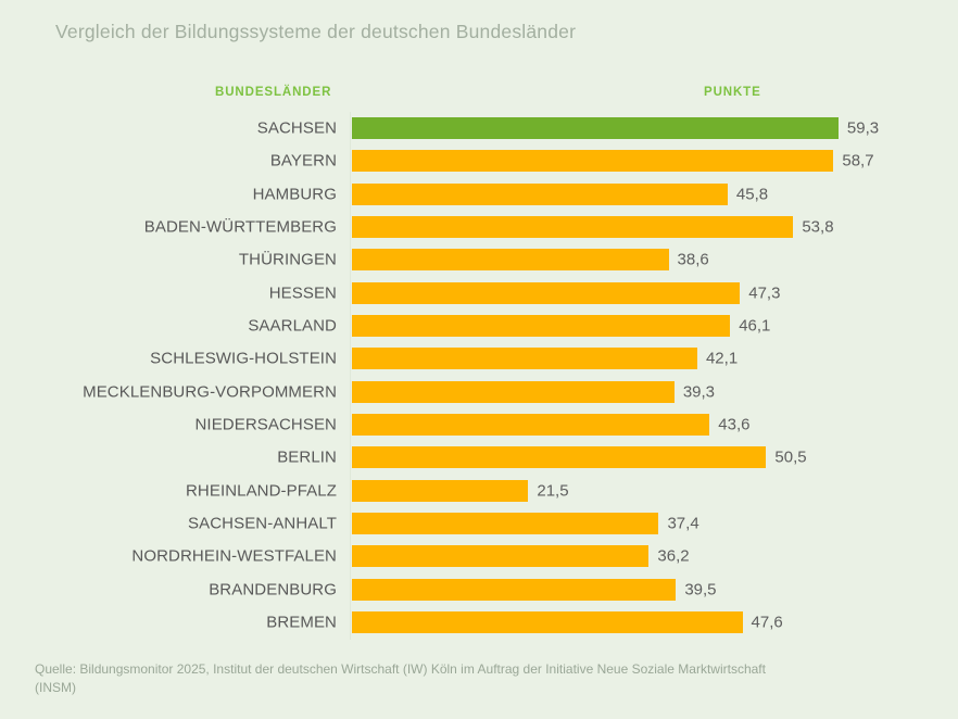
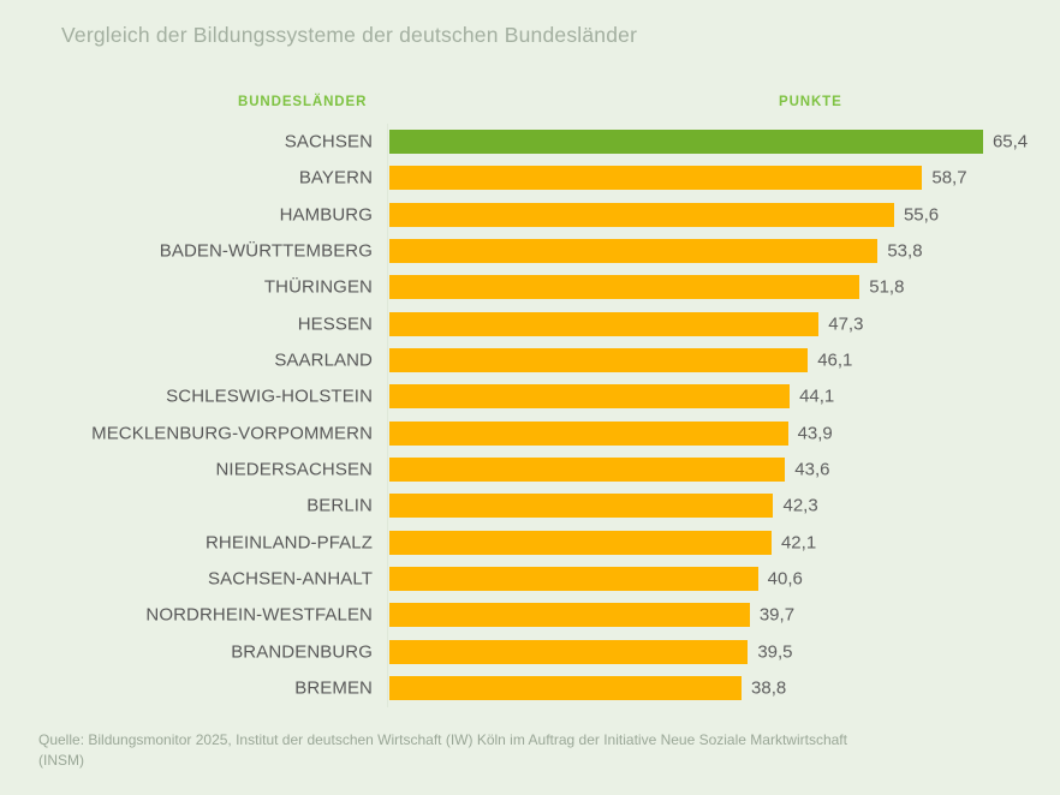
SACHSEN: 59,3 -> 65,4
HAMBURG: 45,8 -> 55,6
THÜRINGEN: 38,6 -> 51,8
SCHLESWIG-HOLSTEIN: 42,1 -> 44,1
MECKLENBURG-VORPOMMERN: 39,3 -> 43,9
BERLIN: 50,5 -> 42,3
RHEINLAND-PFALZ: 21,5 -> 42,1
SACHSEN-ANHALT: 37,4 -> 40,6
NORDRHEIN-WESTFALEN: 36,2 -> 39,7
BREMEN: 47,6 -> 38,8
